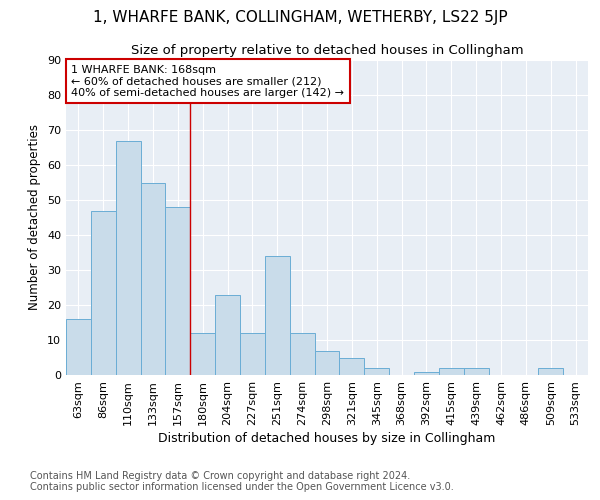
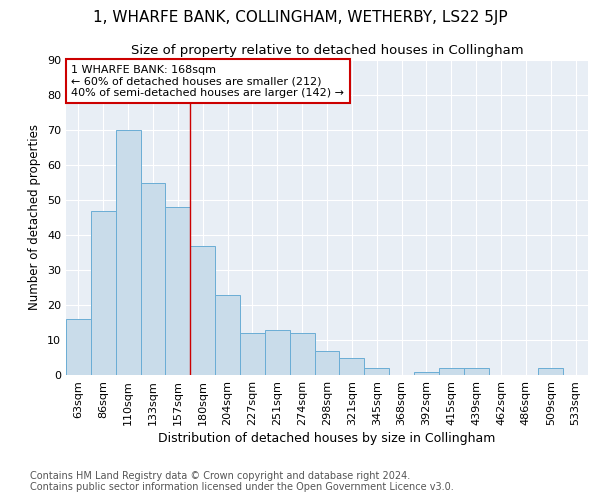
110sqm: 67 -> 70
180sqm: 12 -> 37
251sqm: 34 -> 13
